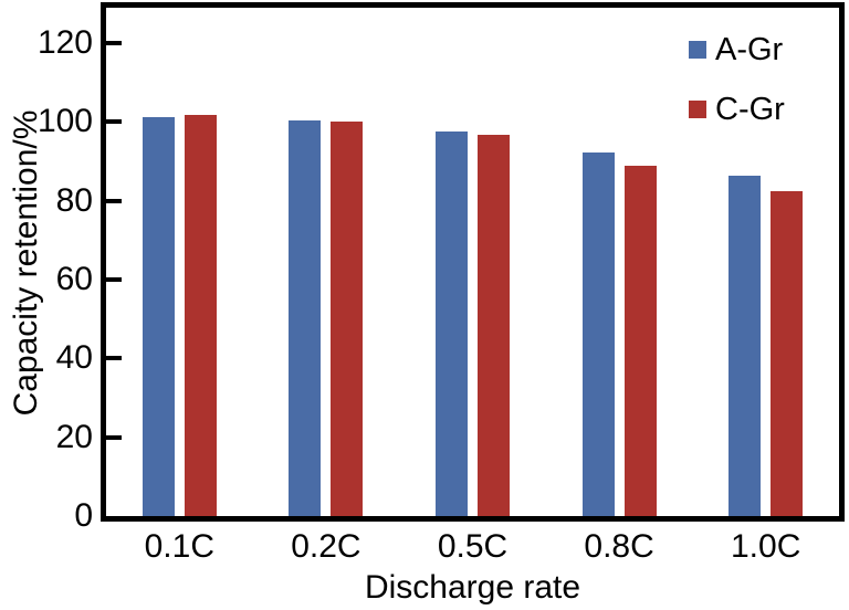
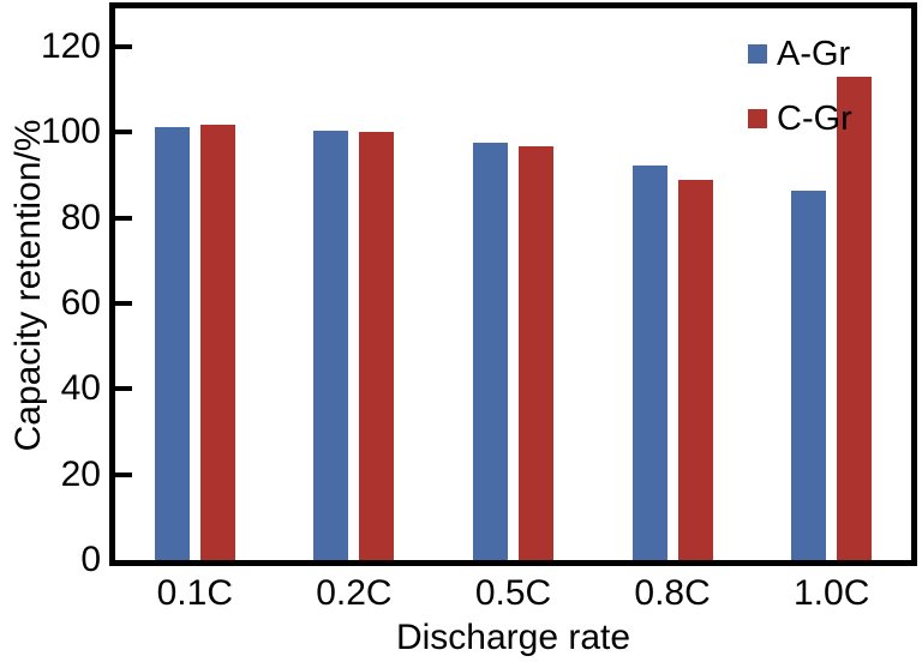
C-Gr/1.0C: 82 -> 113
